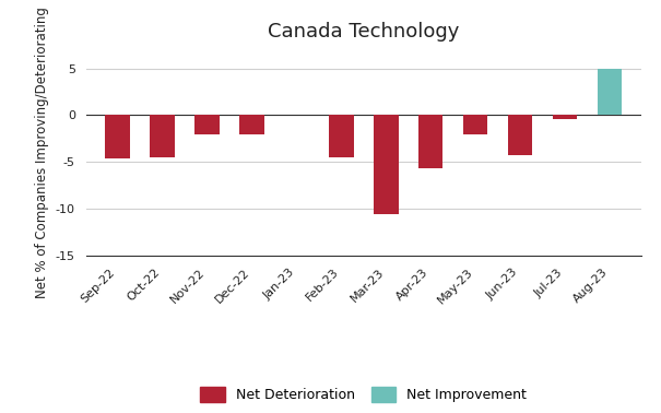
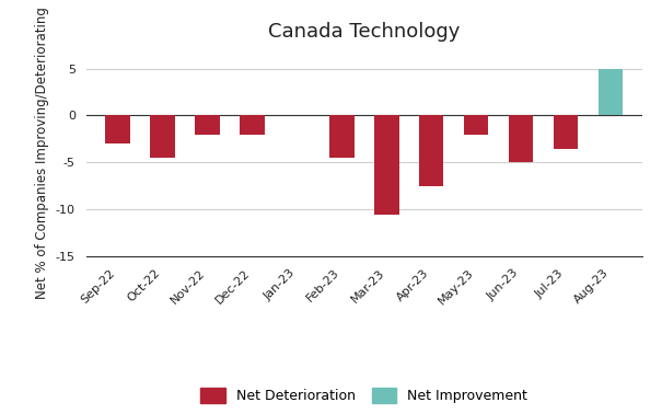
Sep-22: -4.6 -> -3.0
Apr-23: -5.6 -> -7.5
Jun-23: -4.2 -> -5.0
Jul-23: -0.4 -> -3.5
